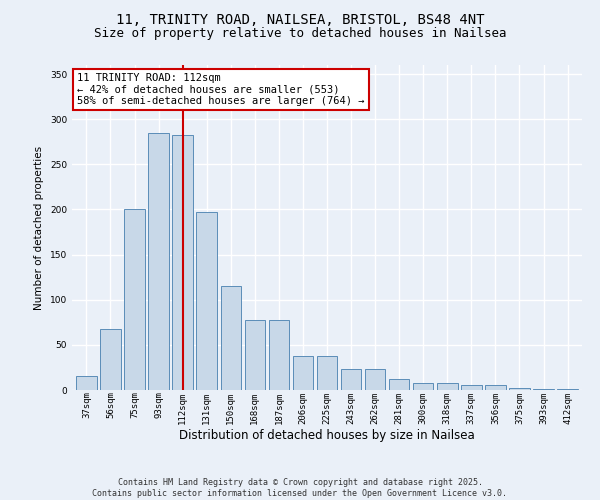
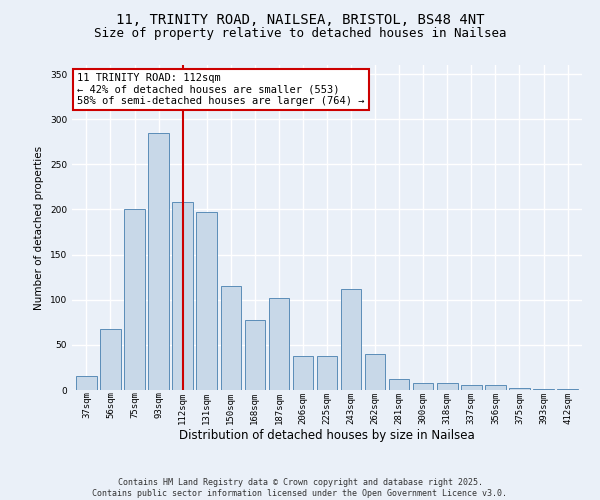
112sqm: 283 -> 208
187sqm: 78 -> 102
243sqm: 23 -> 112
262sqm: 23 -> 40
